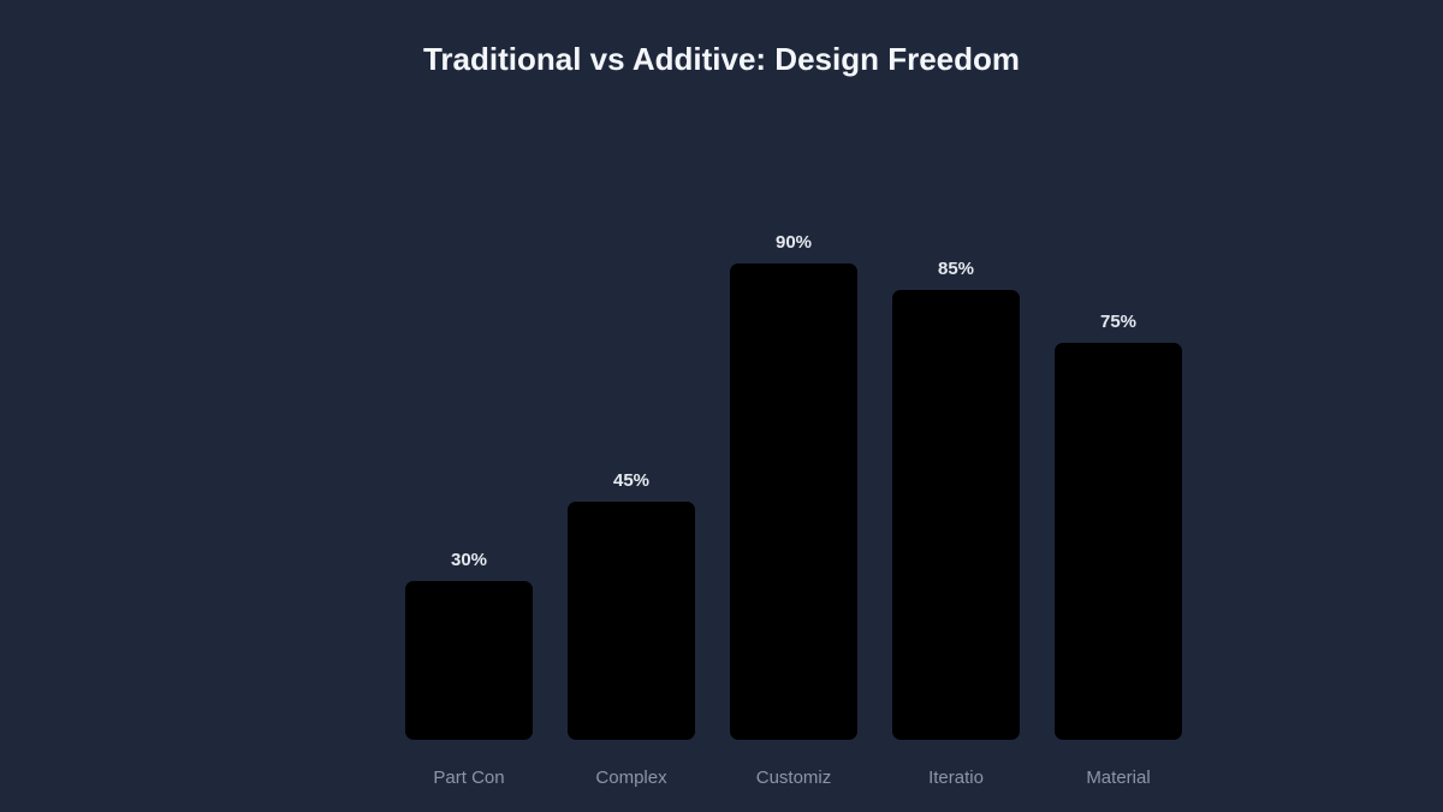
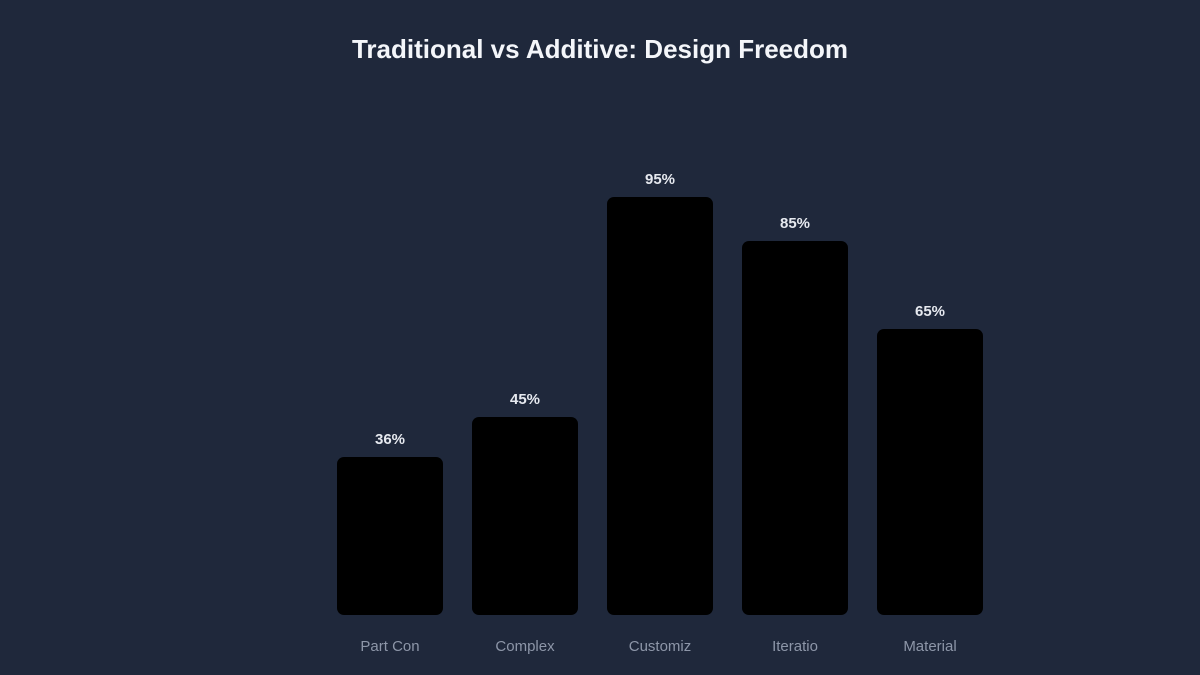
Part Con: 30% -> 36%
Customiz: 90% -> 95%
Material: 75% -> 65%
